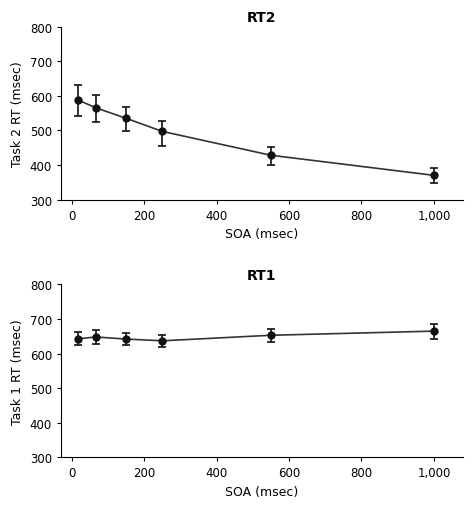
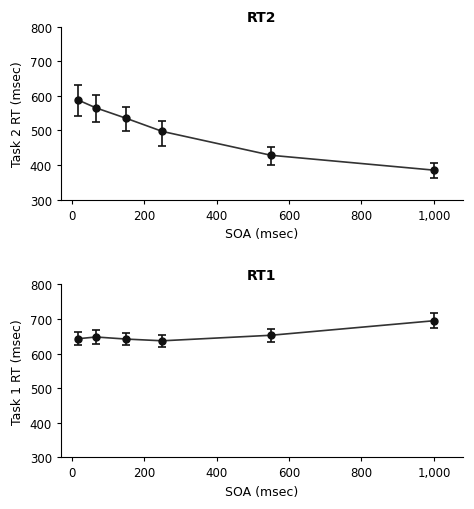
RT2/1,000: 370 -> 385
RT1/1,000: 665 -> 695
